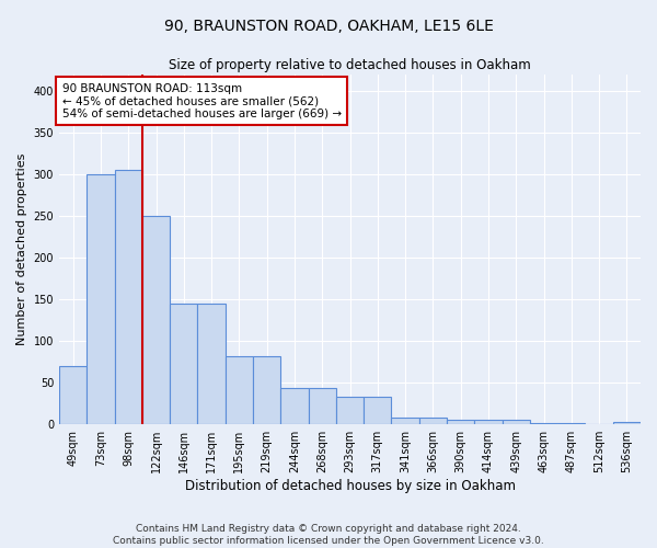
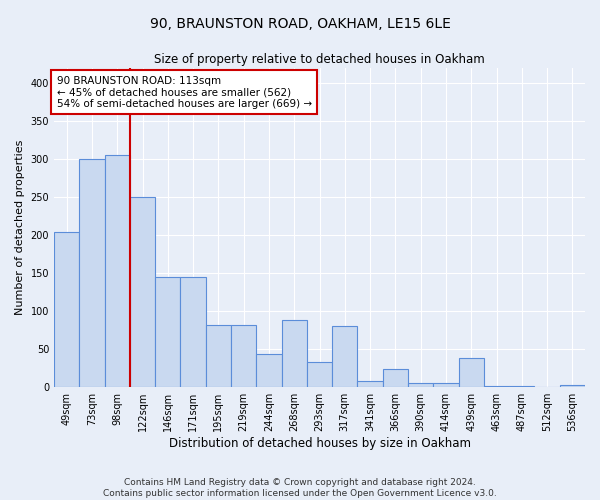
49sqm: 70 -> 204
268sqm: 44 -> 88
317sqm: 33 -> 80
366sqm: 8 -> 24
439sqm: 5 -> 38
